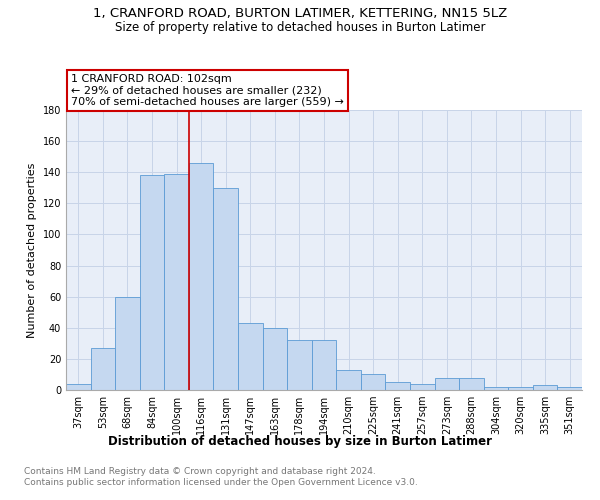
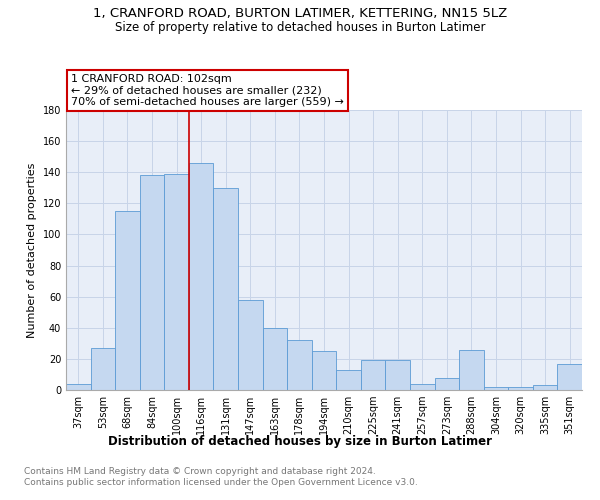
68sqm: 60 -> 115
147sqm: 43 -> 58
194sqm: 32 -> 25
225sqm: 10 -> 19
241sqm: 5 -> 19
288sqm: 8 -> 26
351sqm: 2 -> 17
